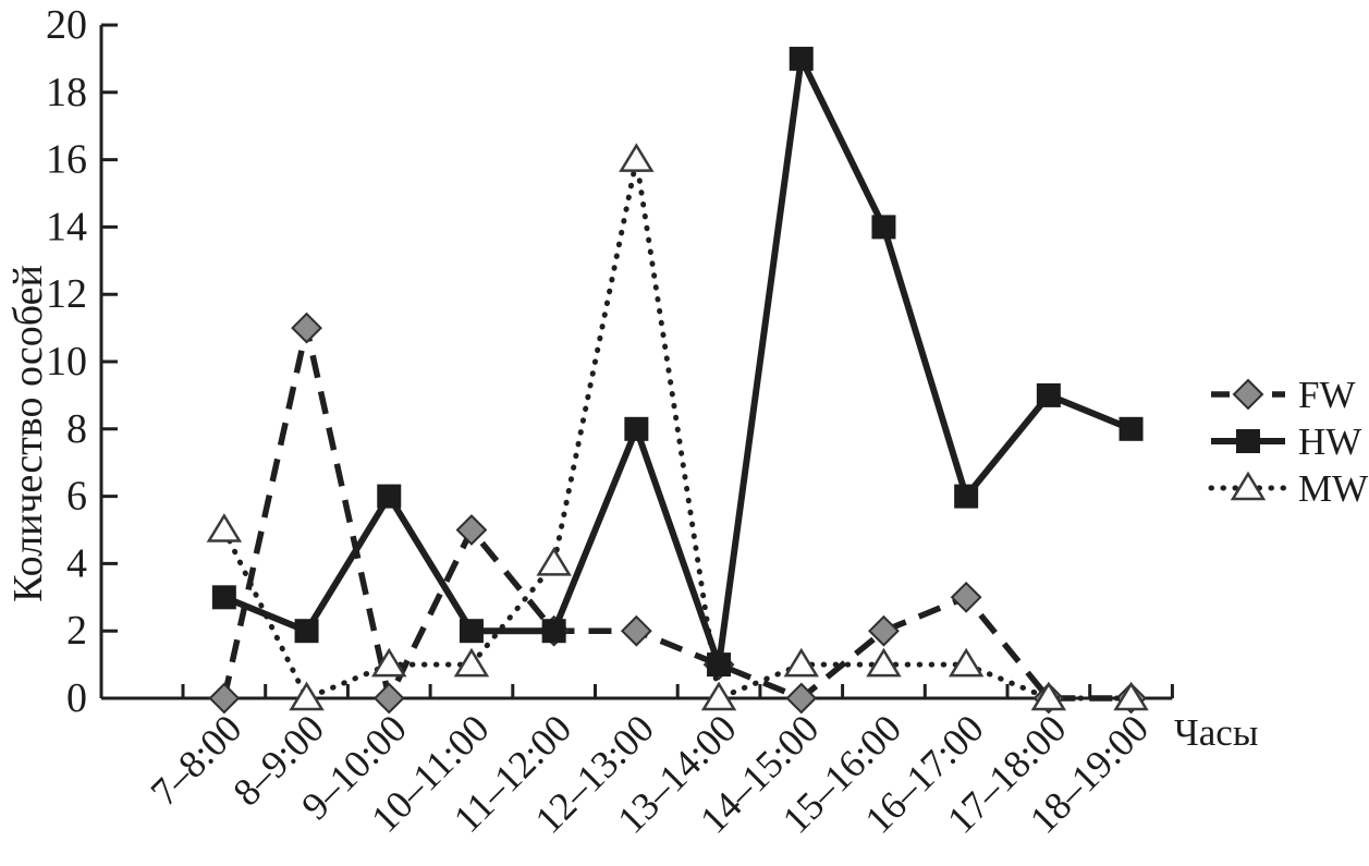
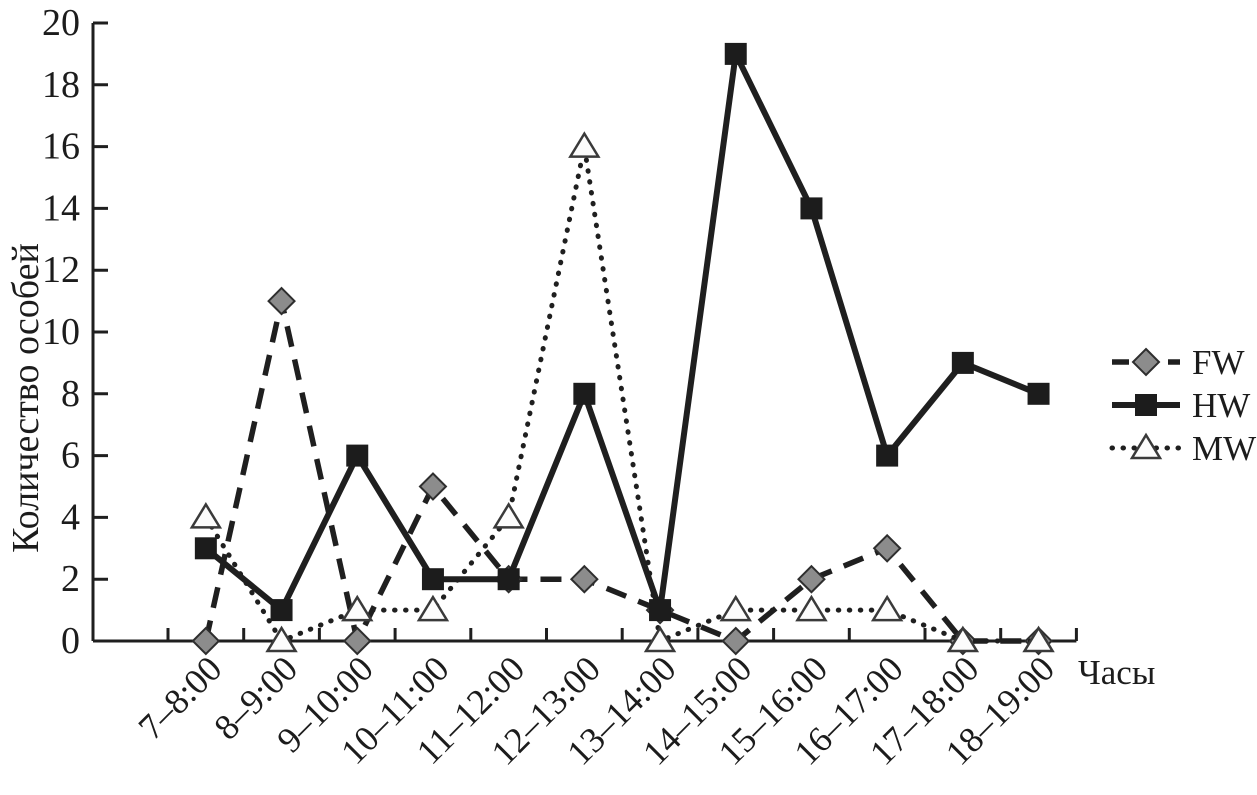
MW/7–8:00: 5 -> 4
HW/8–9:00: 2 -> 1
